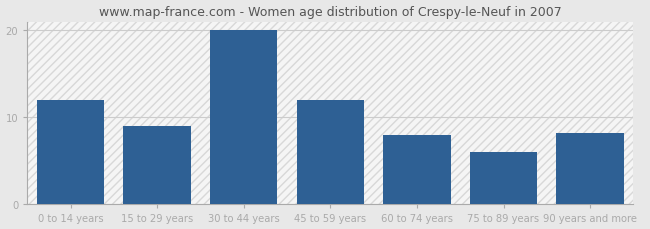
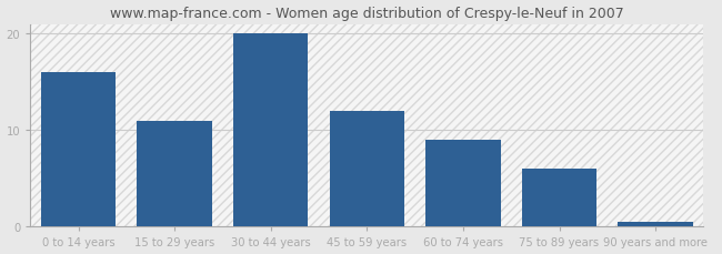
0 to 14 years: 12.0 -> 16.0
15 to 29 years: 9.0 -> 11.0
60 to 74 years: 8.0 -> 9.0
90 years and more: 8.2 -> 0.5
